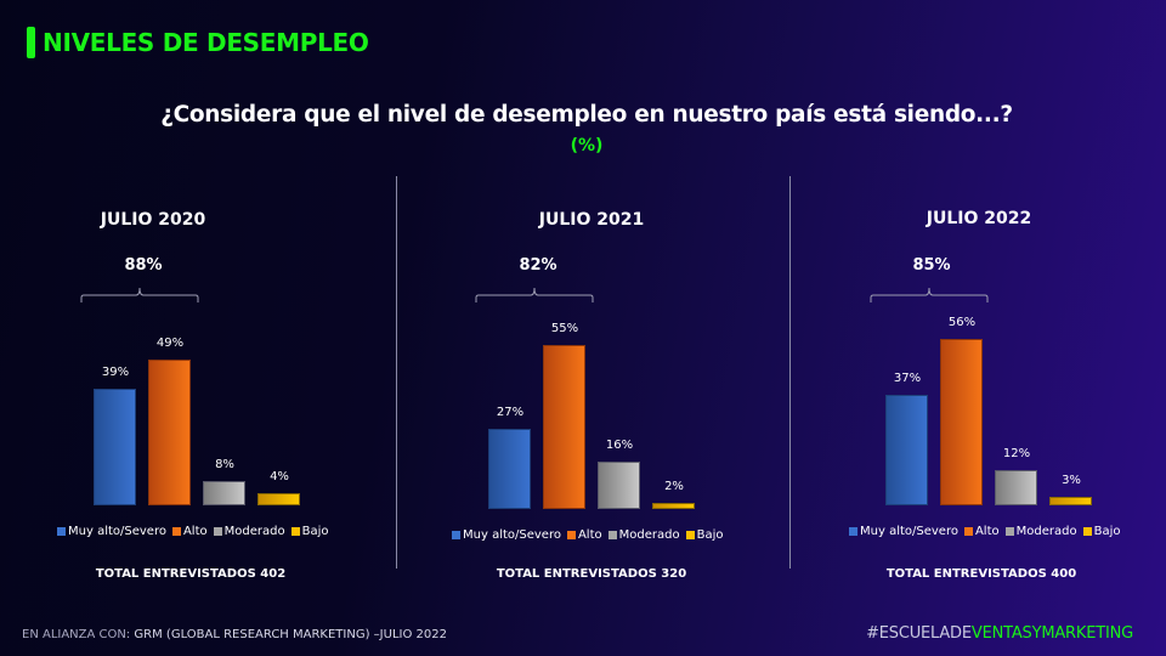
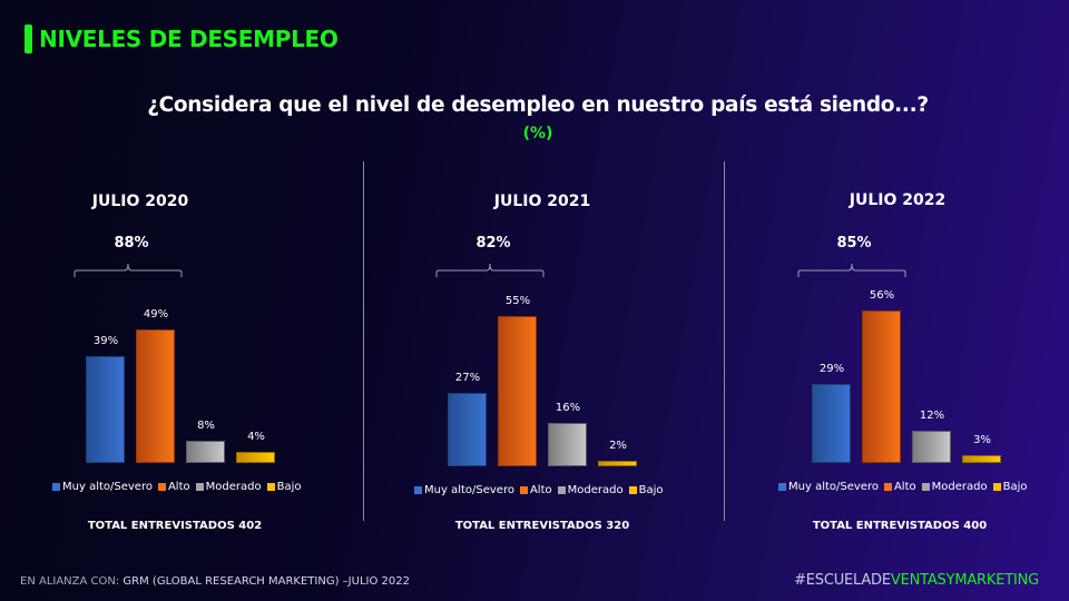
JULIO 2022/Muy alto/Severo: 37% -> 29%
